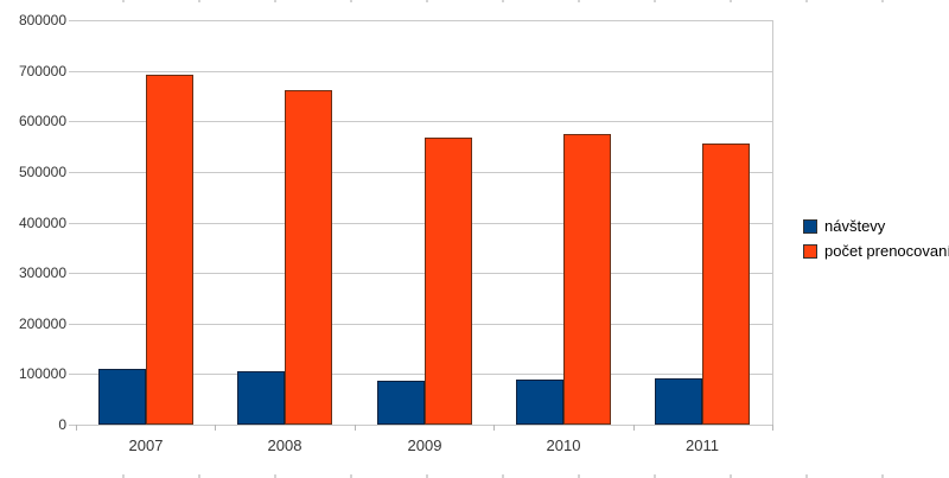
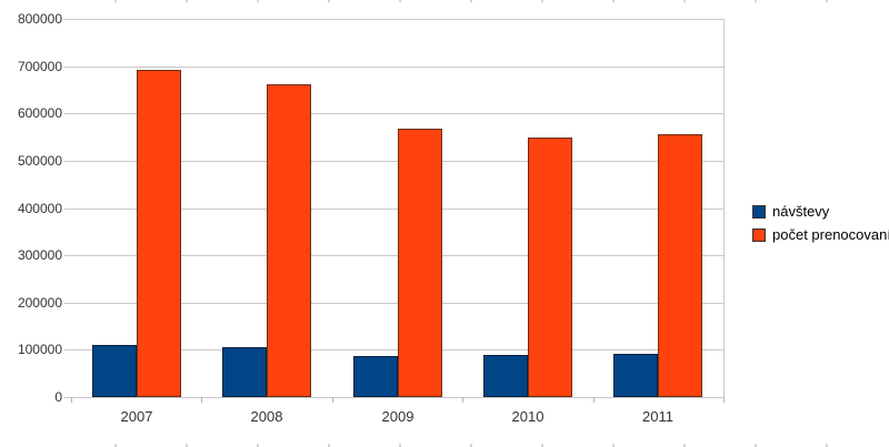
počet prenocovaní/2010: 570000 -> 550000
